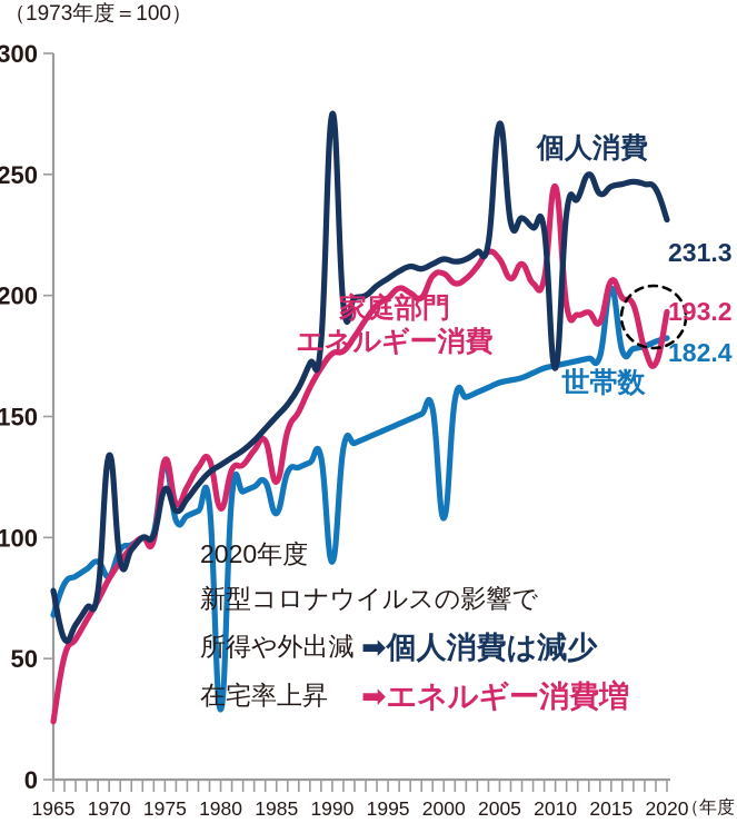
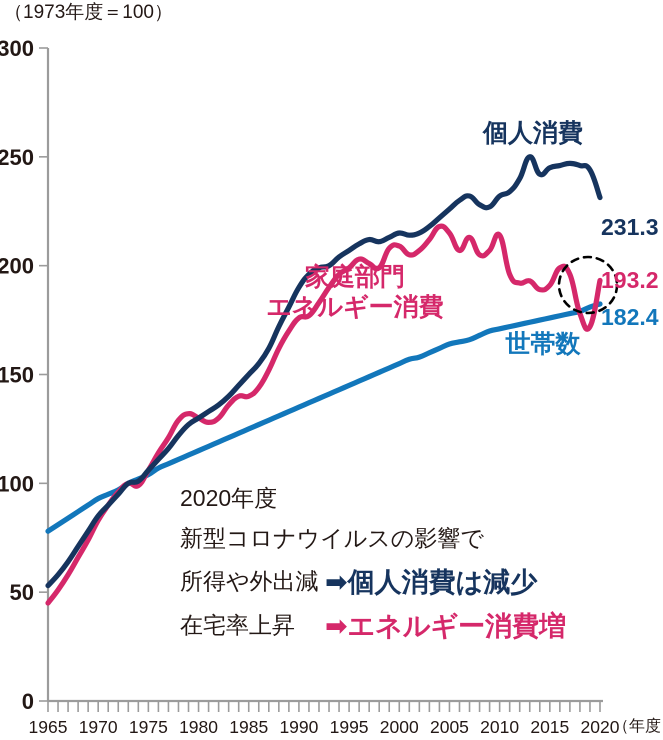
個人消費/1965: 78 -> 53
家庭部門 エネルギー消費/1965: 24 -> 45
世帯数/1965: 68 -> 78
個人消費/1970: 134 -> 85
世帯数/1970: 84 -> 93
個人消費/1975: 120 -> 106
家庭部門 エネルギー消費/1975: 132 -> 106
世帯数/1975: 130 -> 104
家庭部門 エネルギー消費/1980: 112 -> 130
世帯数/1980: 29 -> 115
家庭部門 エネルギー消費/1985: 123 -> 140
世帯数/1985: 110 -> 125
個人消費/1990: 275 -> 190
世帯数/1990: 90 -> 135
世帯数/2000: 108 -> 155
個人消費/2005: 271 -> 226
個人消費/2010: 170 -> 232
家庭部門 エネルギー消費/2010: 245 -> 214
家庭部門 エネルギー消費/2015: 206 -> 191
世帯数/2015: 203 -> 176
